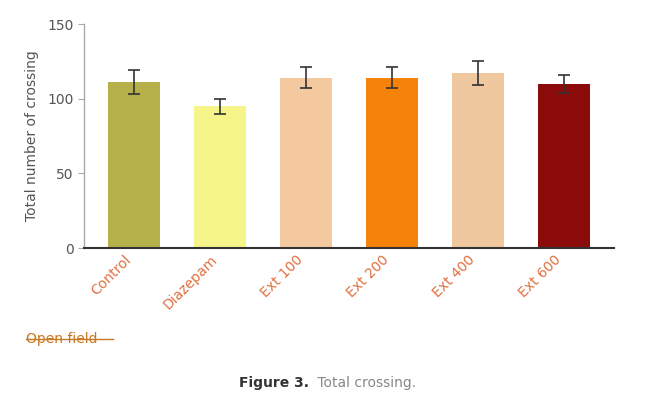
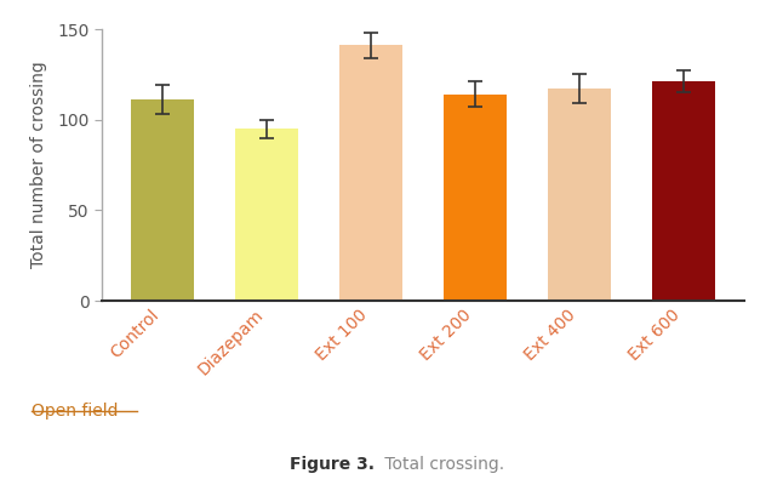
Ext 100: 114 -> 141
Ext 600: 110 -> 121
